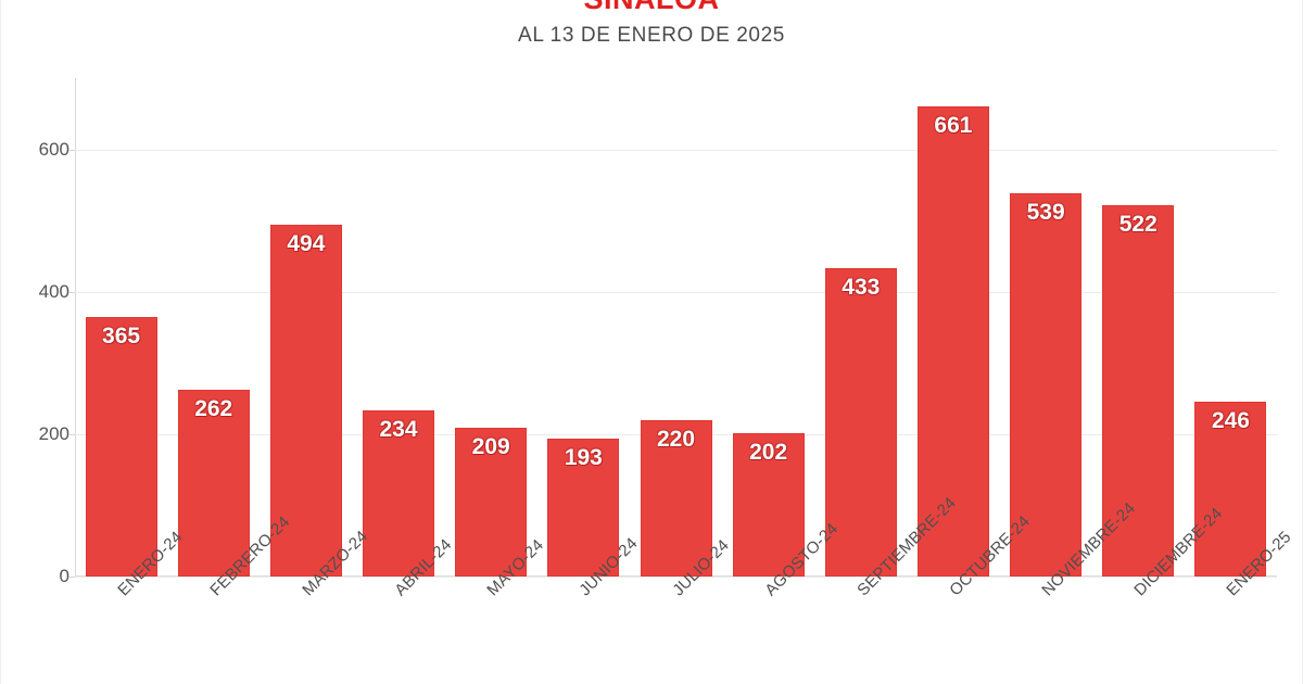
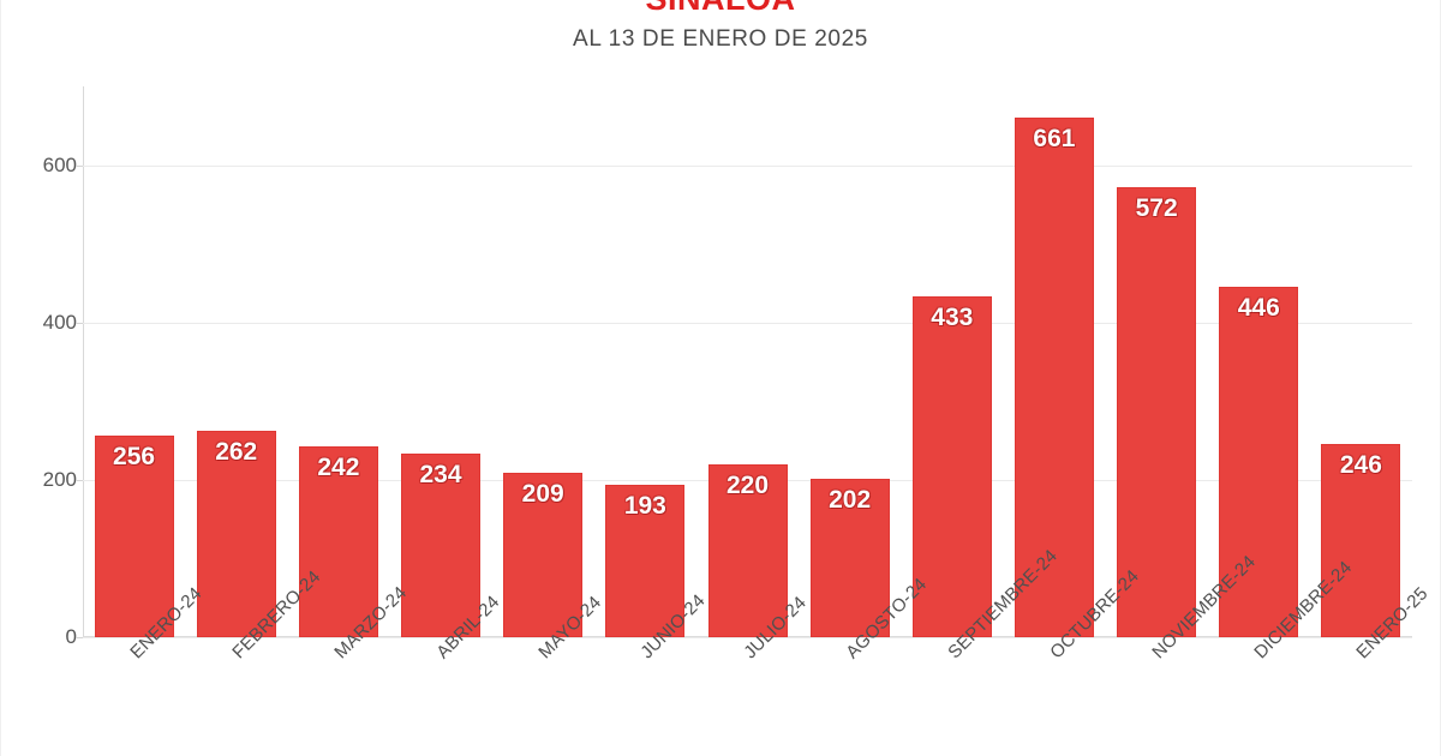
ENERO-24: 365 -> 256
MARZO-24: 494 -> 242
NOVIEMBRE-24: 539 -> 572
DICIEMBRE-24: 522 -> 446
